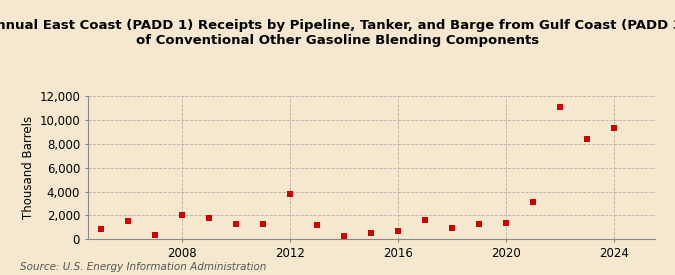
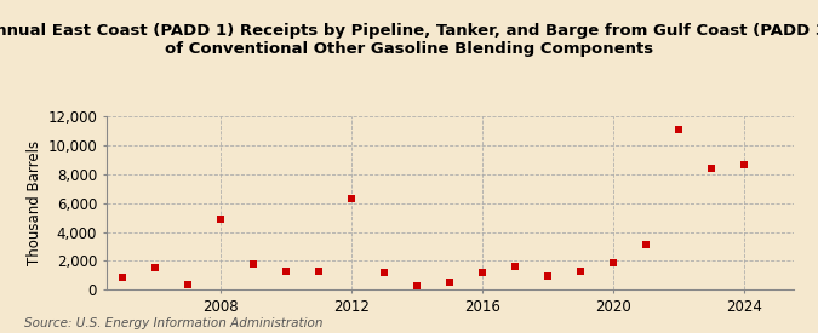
2008: 2,000 -> 4,900
2012: 3,800 -> 6,300
2016: 700 -> 1,200
2020: 1,400 -> 1,900
2024: 9,300 -> 8,700
